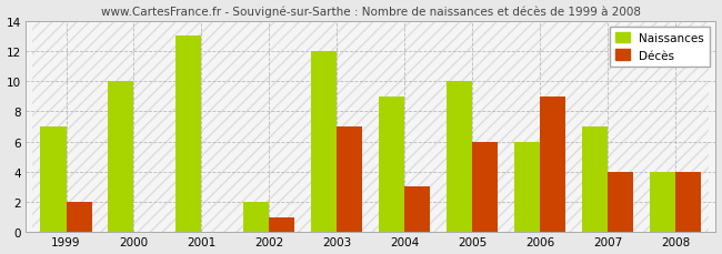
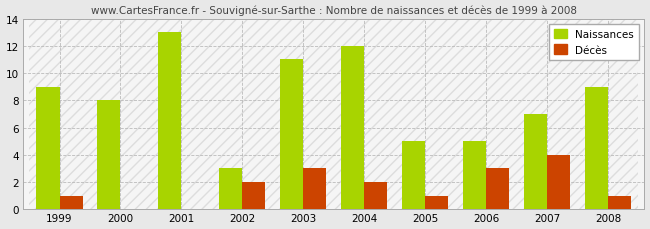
Naissances/1999: 7 -> 9
Décès/1999: 2 -> 1
Naissances/2000: 10 -> 8
Naissances/2002: 2 -> 3
Décès/2002: 1 -> 2
Naissances/2003: 12 -> 11
Décès/2003: 7 -> 3
Naissances/2004: 9 -> 12
Décès/2004: 3 -> 2
Naissances/2005: 10 -> 5
Décès/2005: 6 -> 1
Naissances/2006: 6 -> 5
Décès/2006: 9 -> 3
Naissances/2008: 4 -> 9
Décès/2008: 4 -> 1
